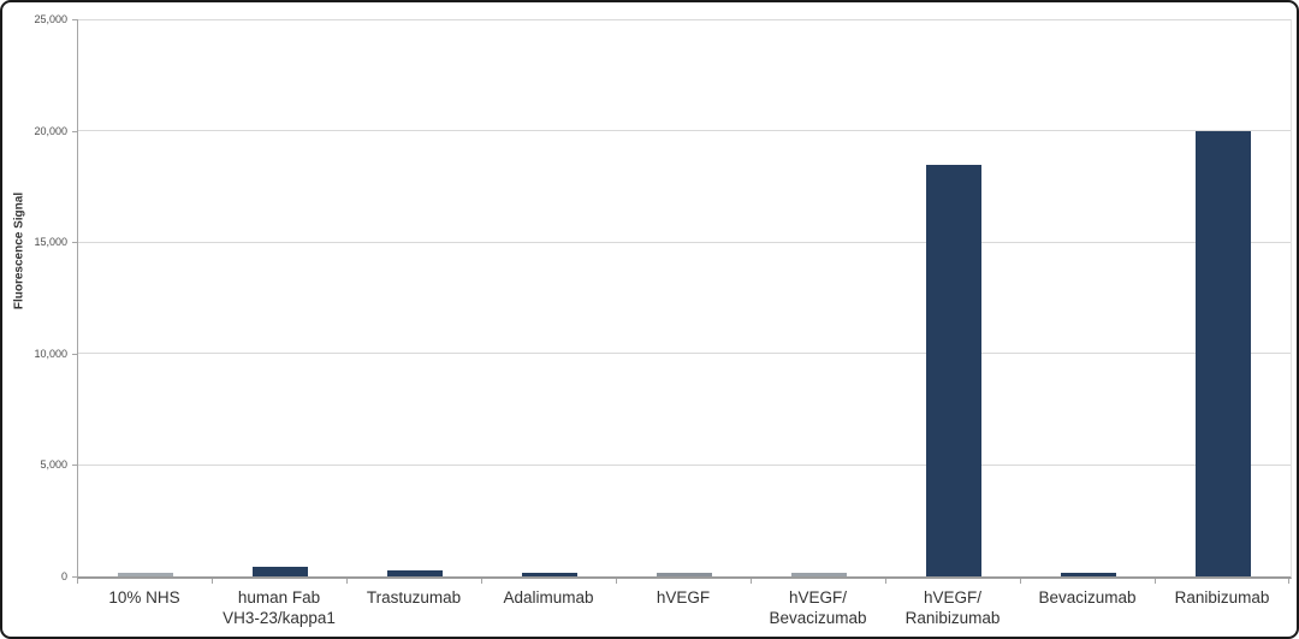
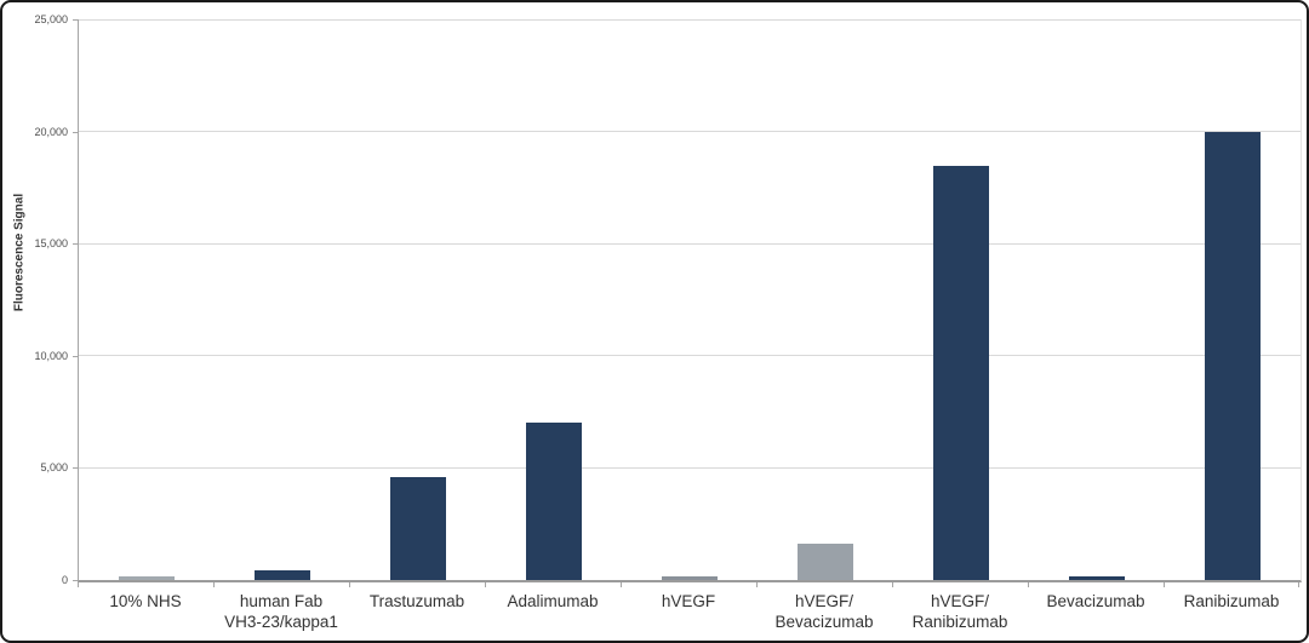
Trastuzumab: 300 -> 4600
Adalimumab: 200 -> 7000
hVEGF/ Bevacizumab: 100 -> 1600
